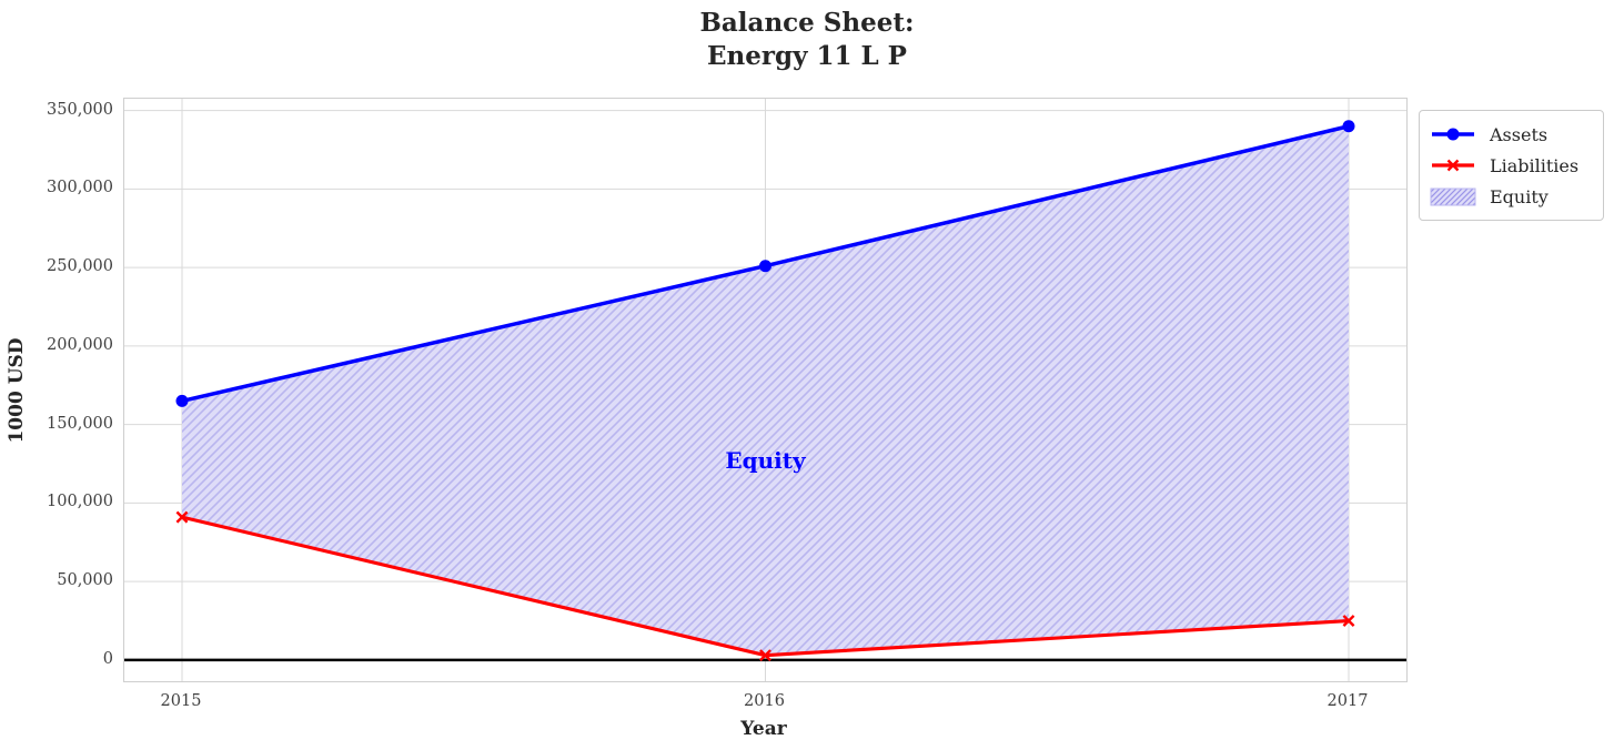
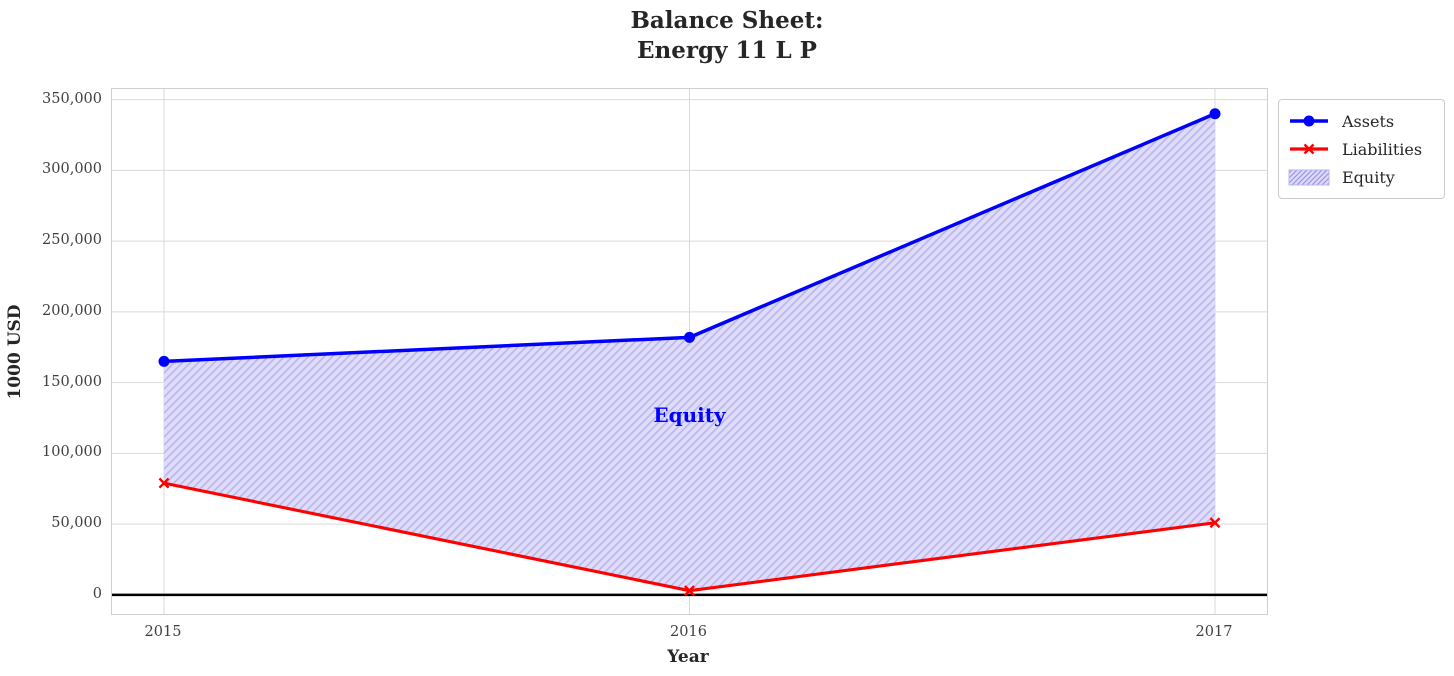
Liabilities/2015: 91000 -> 79000
Assets/2016: 251000 -> 182000
Liabilities/2017: 25000 -> 51000
